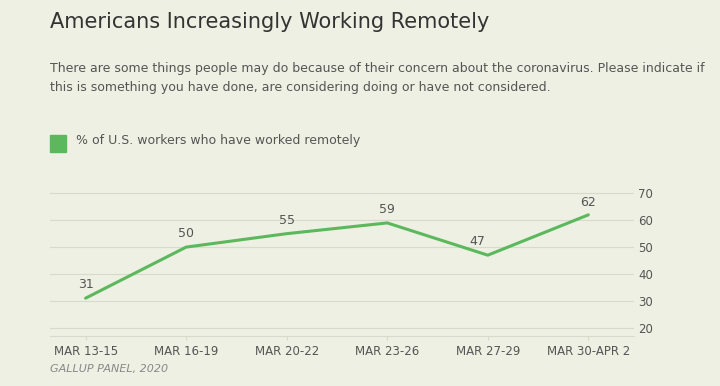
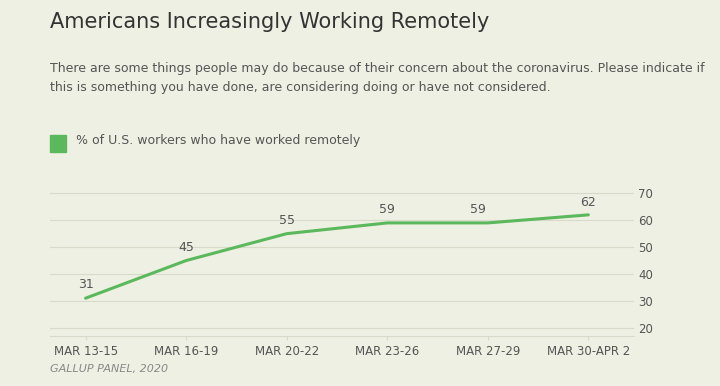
MAR 16-19: 50 -> 45
MAR 27-29: 47 -> 59
